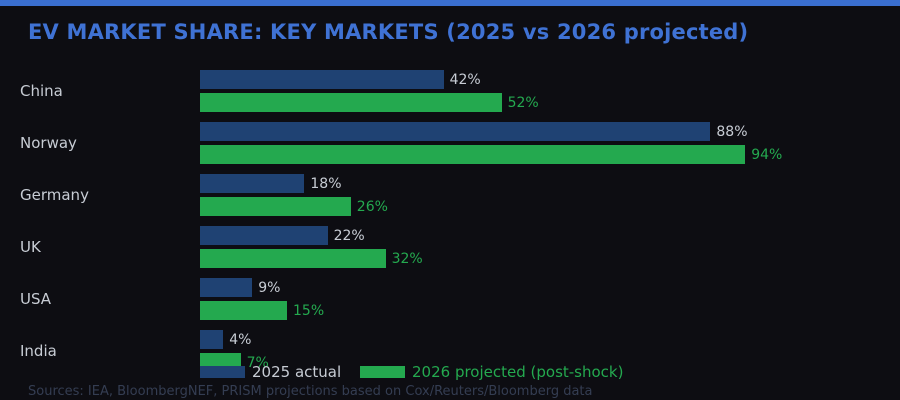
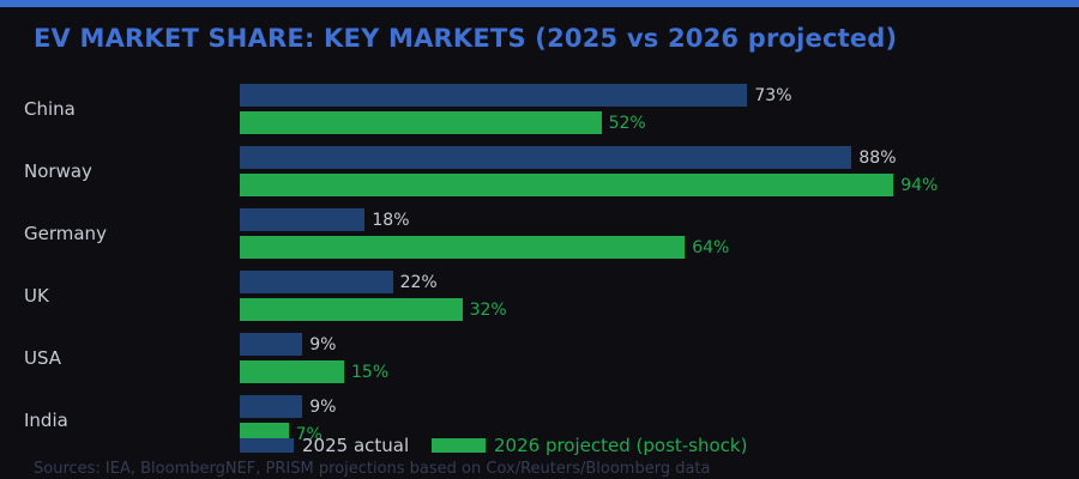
2025 actual/China: 42% -> 73%
2026 projected (post-shock)/Germany: 26% -> 64%
2025 actual/India: 4% -> 9%
